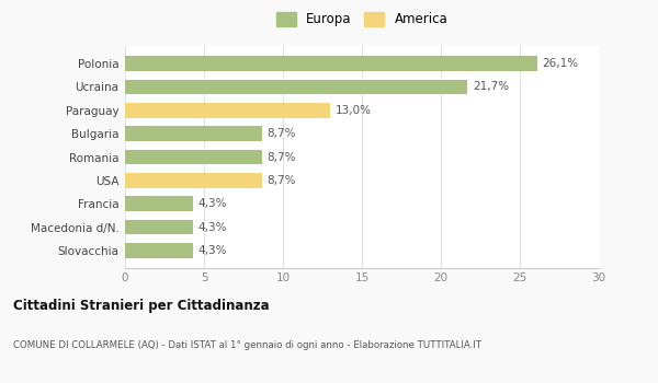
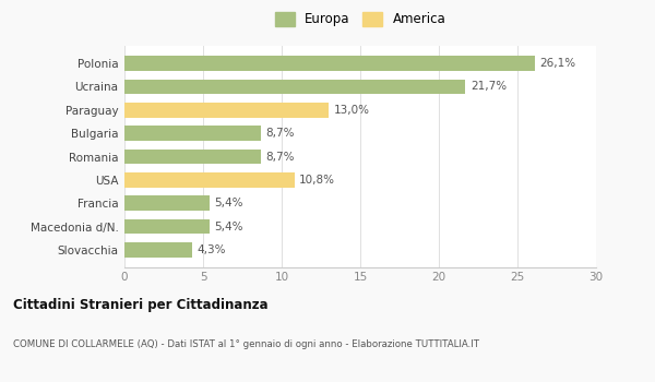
USA: 8,7% -> 10,8%
Francia: 4,3% -> 5,4%
Macedonia d/N.: 4,3% -> 5,4%
